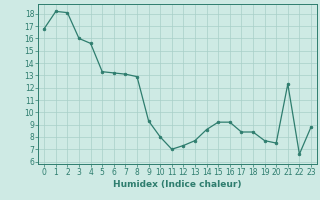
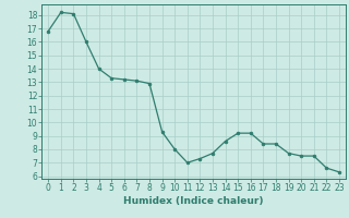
4: 15.6 -> 14.0
21: 12.3 -> 7.5
23: 8.8 -> 6.3
